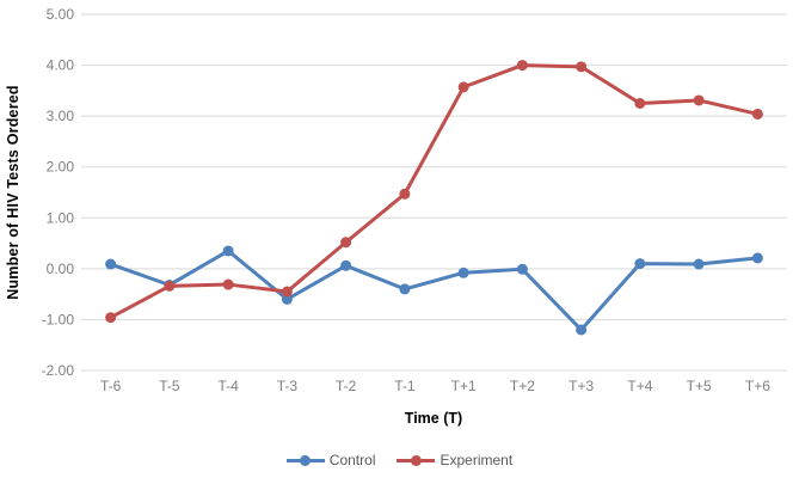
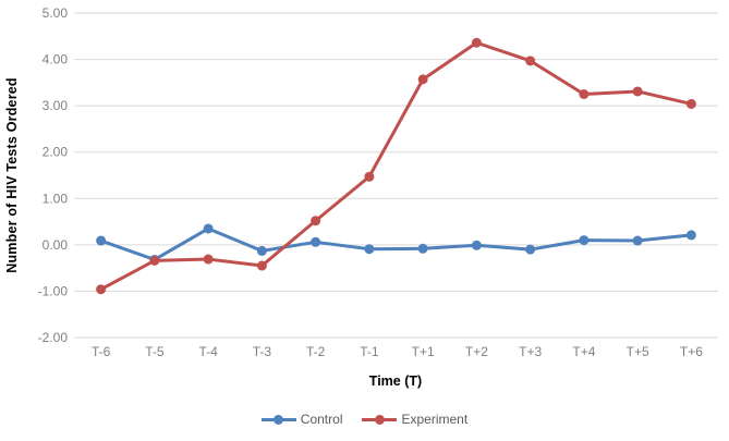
Control/T-3: -0.6 -> -0.1
Control/T-1: -0.4 -> -0.1
Experiment/T+2: 4.0 -> 4.4
Control/T+3: -1.2 -> -0.1
